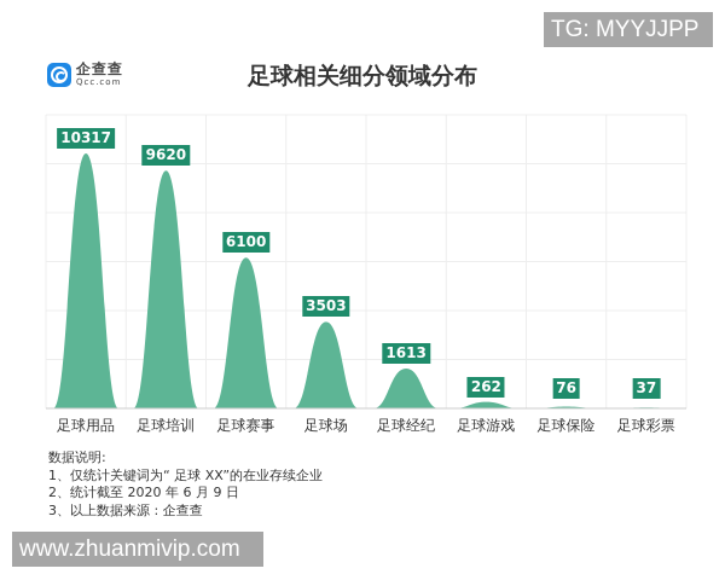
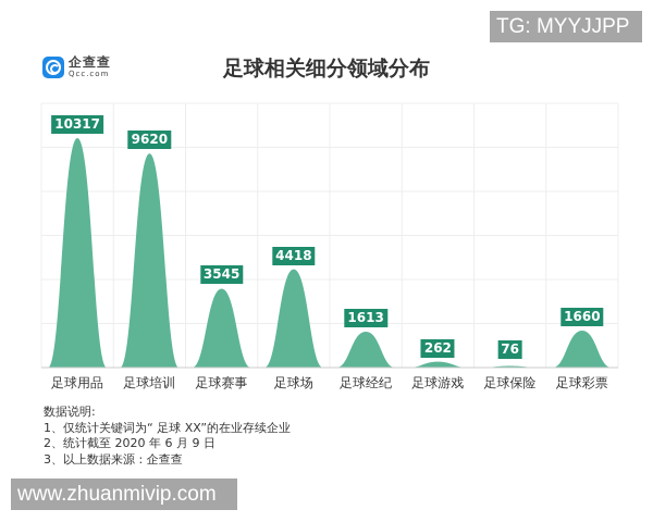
足球赛事: 6100 -> 3545
足球场: 3503 -> 4418
足球彩票: 37 -> 1660
